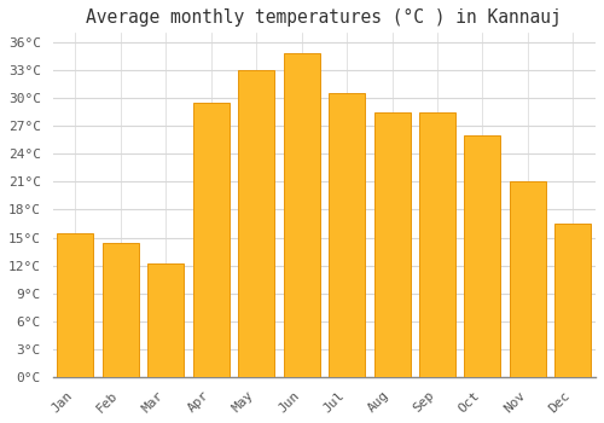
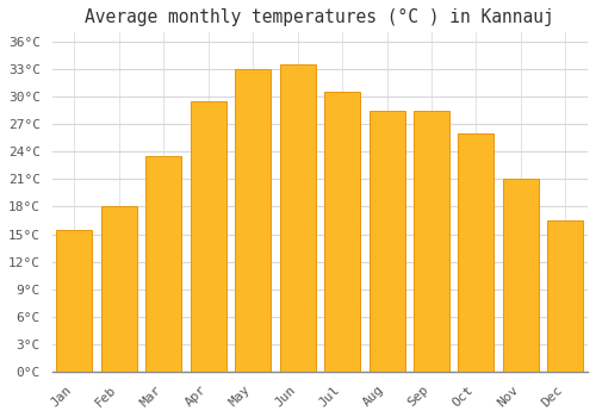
Feb: 14.4°C -> 18.0°C
Mar: 12.2°C -> 23.5°C
Jun: 34.8°C -> 33.5°C
